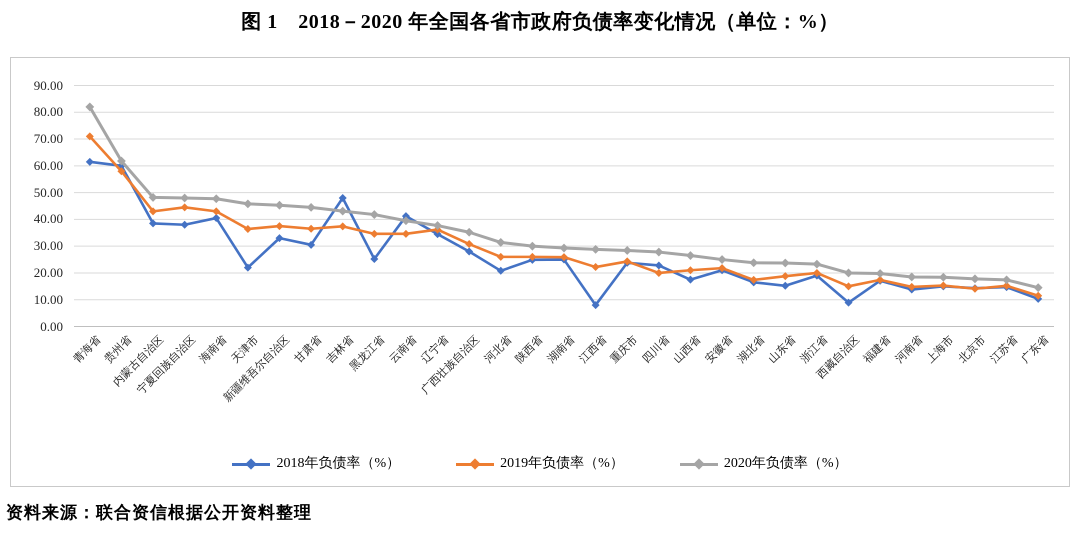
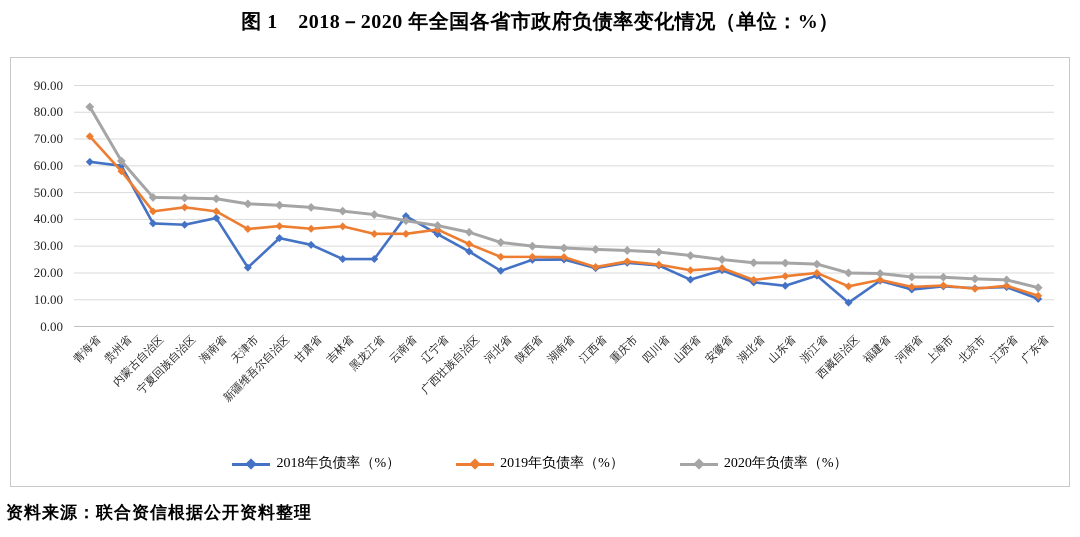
2018年负债率（%）/吉林省: 48 -> 25
2018年负债率（%）/江西省: 8 -> 22
2019年负债率（%）/四川省: 20 -> 23
